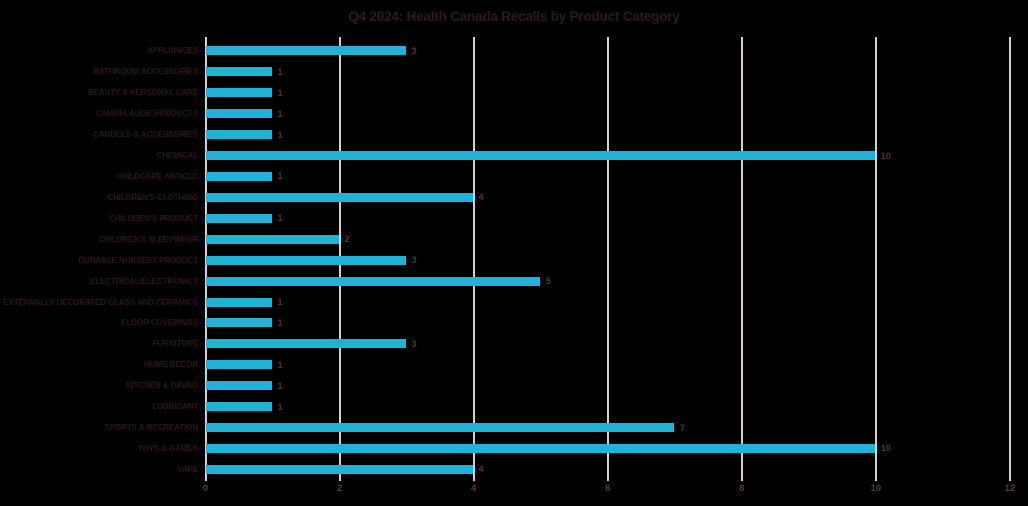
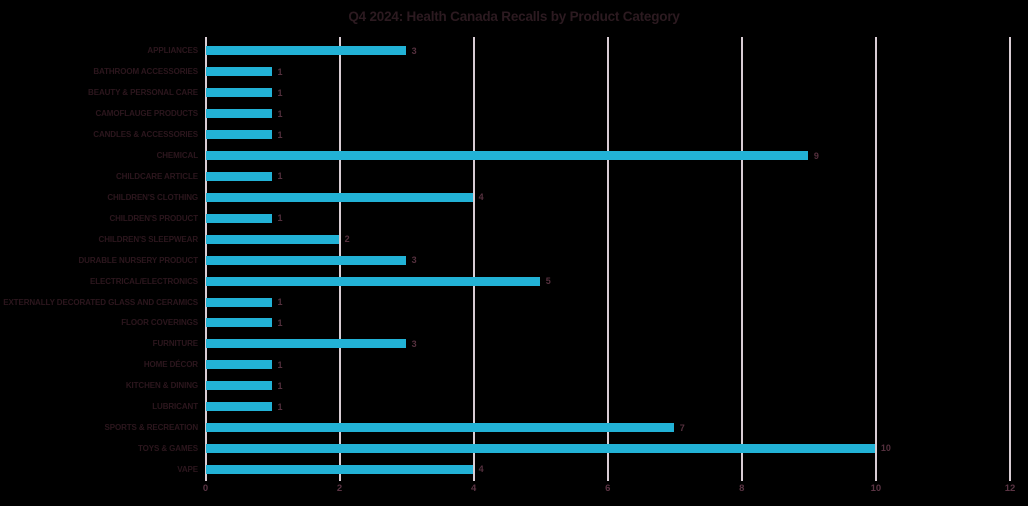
CHEMICAL: 10 -> 9
